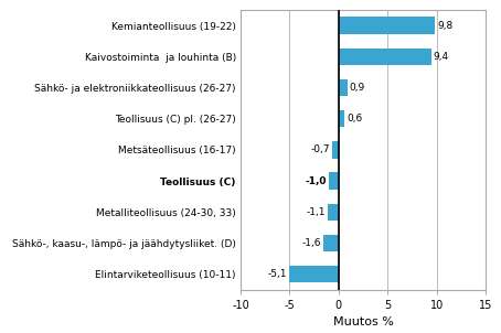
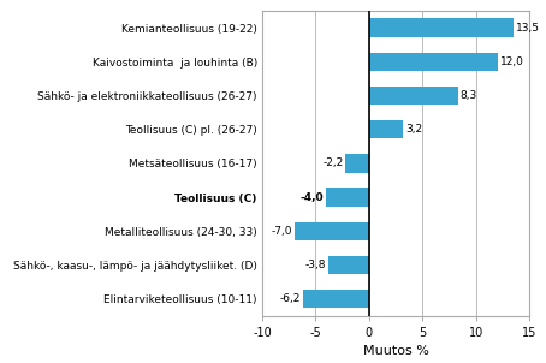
Kemianteollisuus (19-22): 9,8 -> 13,5
Kaivostoiminta ja louhinta (B): 9,4 -> 12,0
Sähkö- ja elektroniikkateollisuus (26-27): 0,9 -> 8,3
Teollisuus (C) pl. (26-27): 0,6 -> 3,2
Metsäteollisuus (16-17): -0,7 -> -2,2
Teollisuus (C): -1,0 -> -4,0
Metalliteollisuus (24-30, 33): -1,1 -> -7,0
Sähkö-, kaasu-, lämpö- ja jäähdytysliiket. (D): -1,6 -> -3,8
Elintarviketeollisuus (10-11): -5,1 -> -6,2
